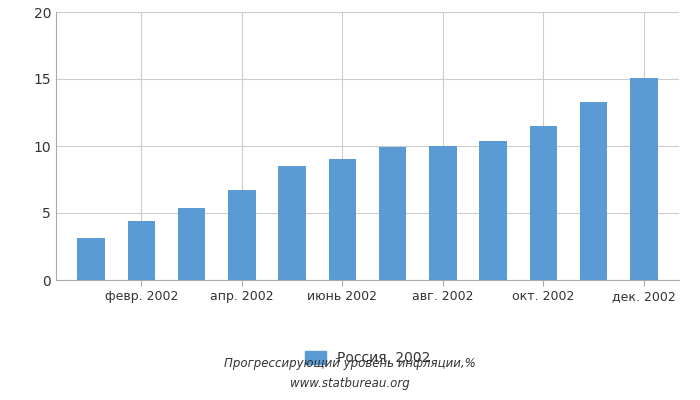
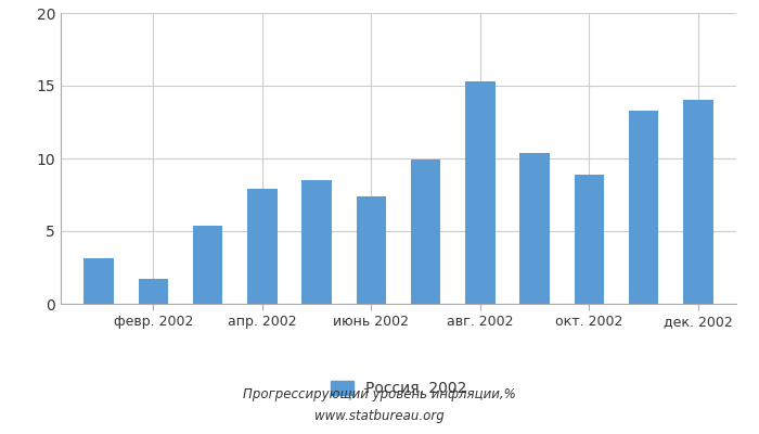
февр. 2002: 4.4 -> 1.7
апр. 2002: 6.7 -> 7.9
июнь 2002: 9.0 -> 7.4
авг. 2002: 10.0 -> 15.3
окт. 2002: 11.5 -> 8.9
дек. 2002: 15.1 -> 14.0
